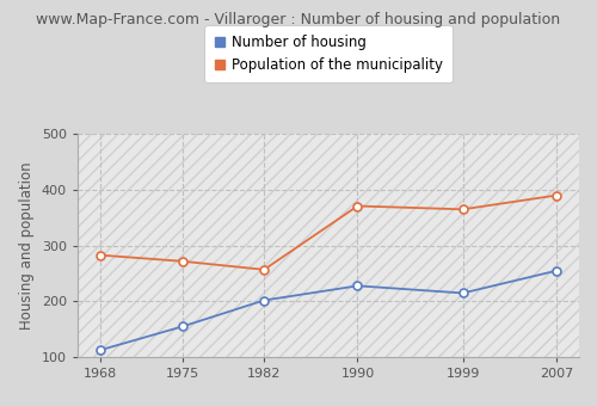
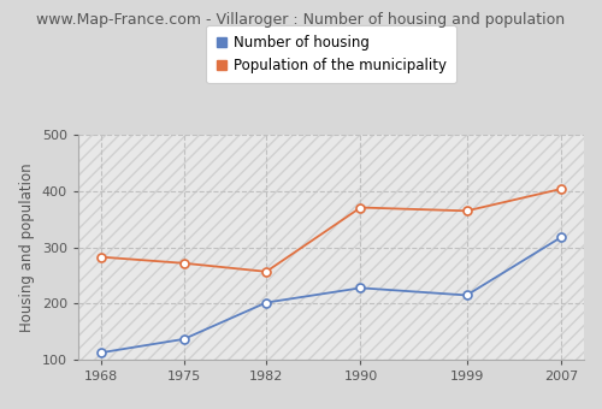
Number of housing/1975: 155 -> 137
Number of housing/2007: 255 -> 318
Population of the municipality/2007: 390 -> 404
